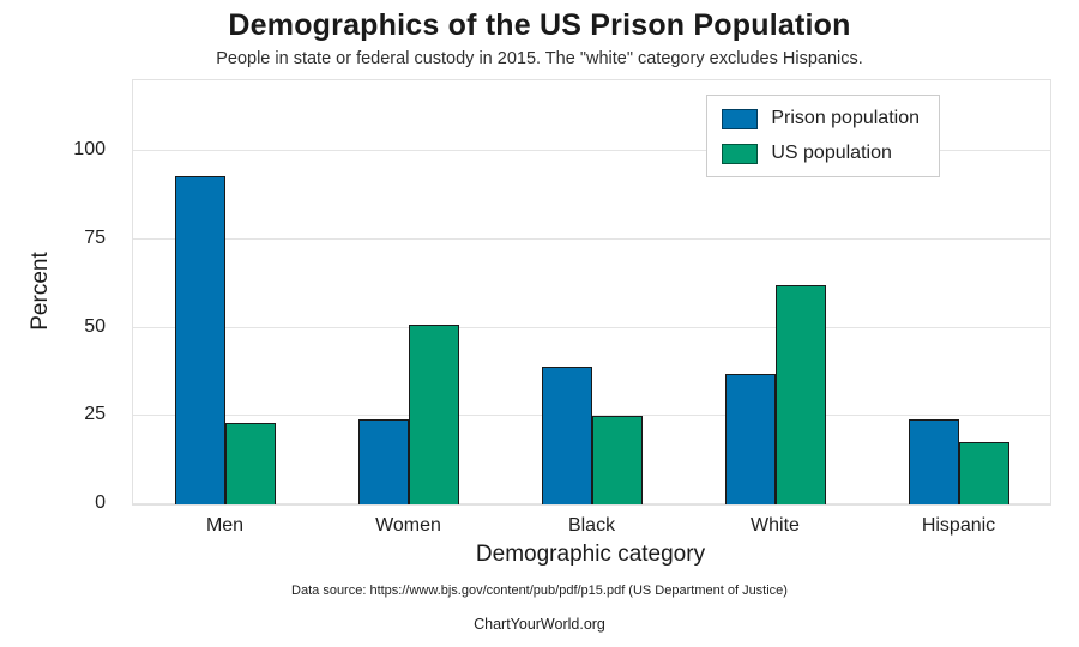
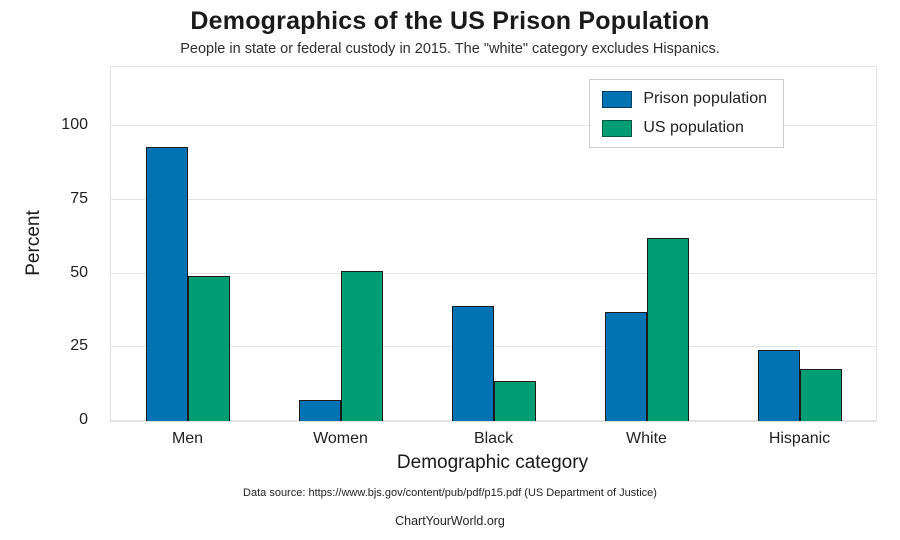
US population/Men: 23 -> 49
Prison population/Women: 24 -> 7
US population/Black: 25 -> 14
